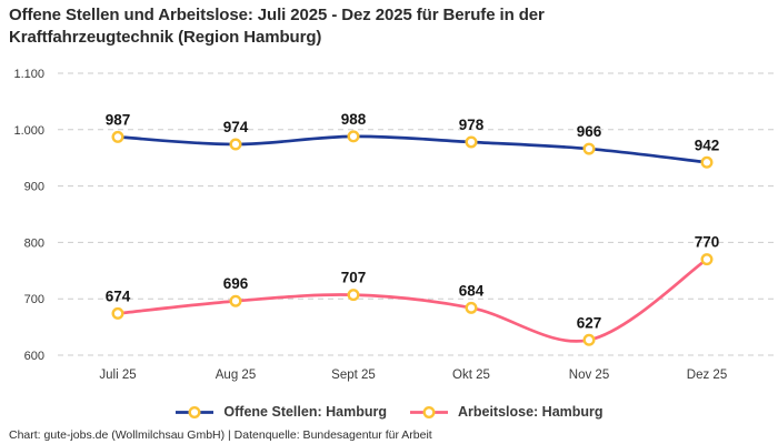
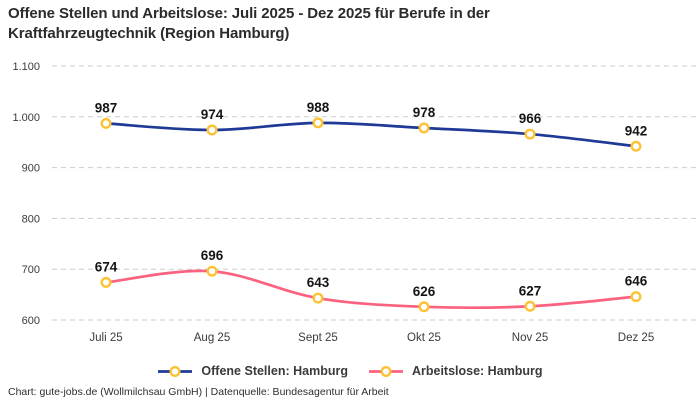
Arbeitslose: Hamburg/Sept 25: 707 -> 643
Arbeitslose: Hamburg/Okt 25: 684 -> 626
Arbeitslose: Hamburg/Dez 25: 770 -> 646
